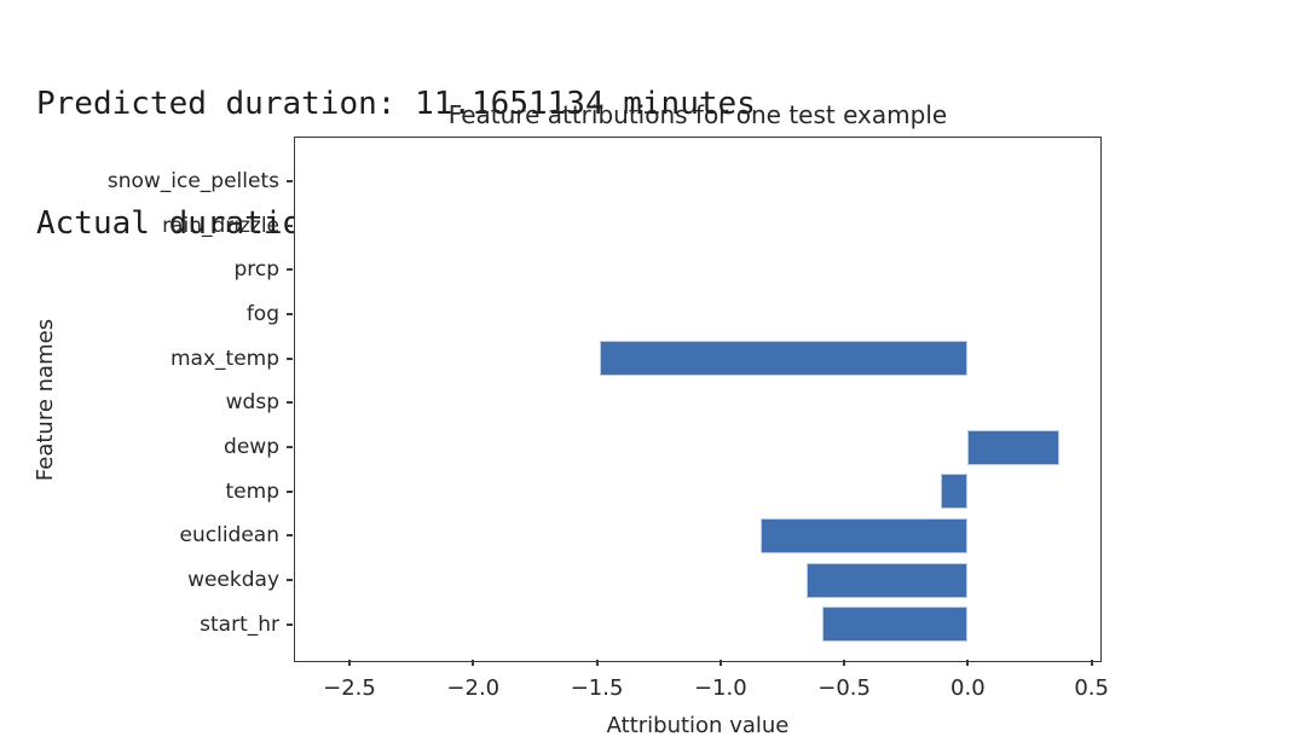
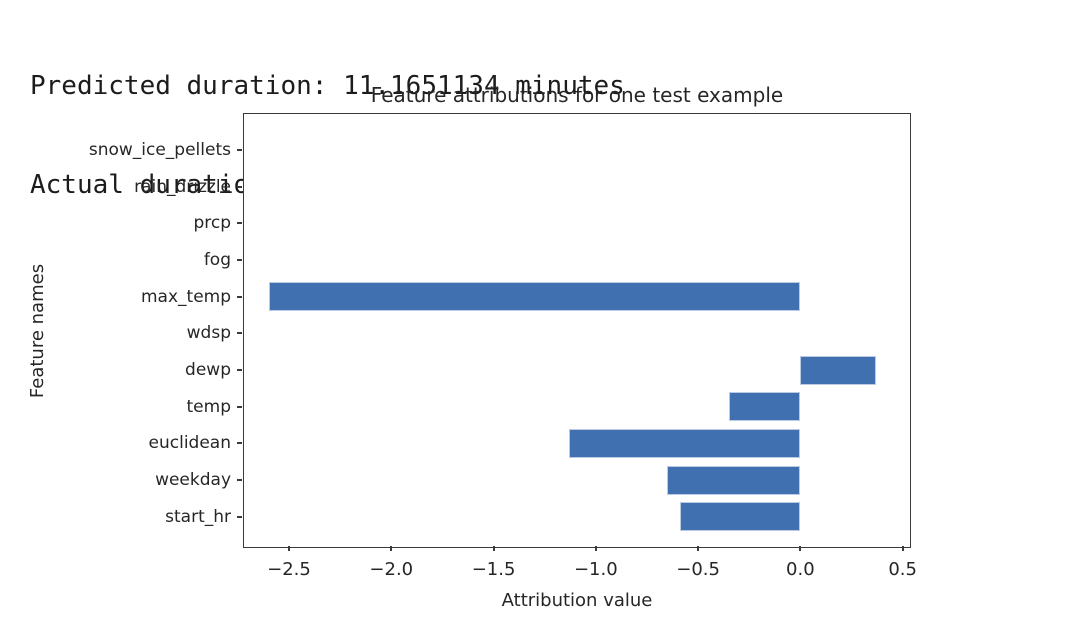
max_temp: -1.49 -> -2.60
temp: -0.11 -> -0.35
euclidean: -0.84 -> -1.13
